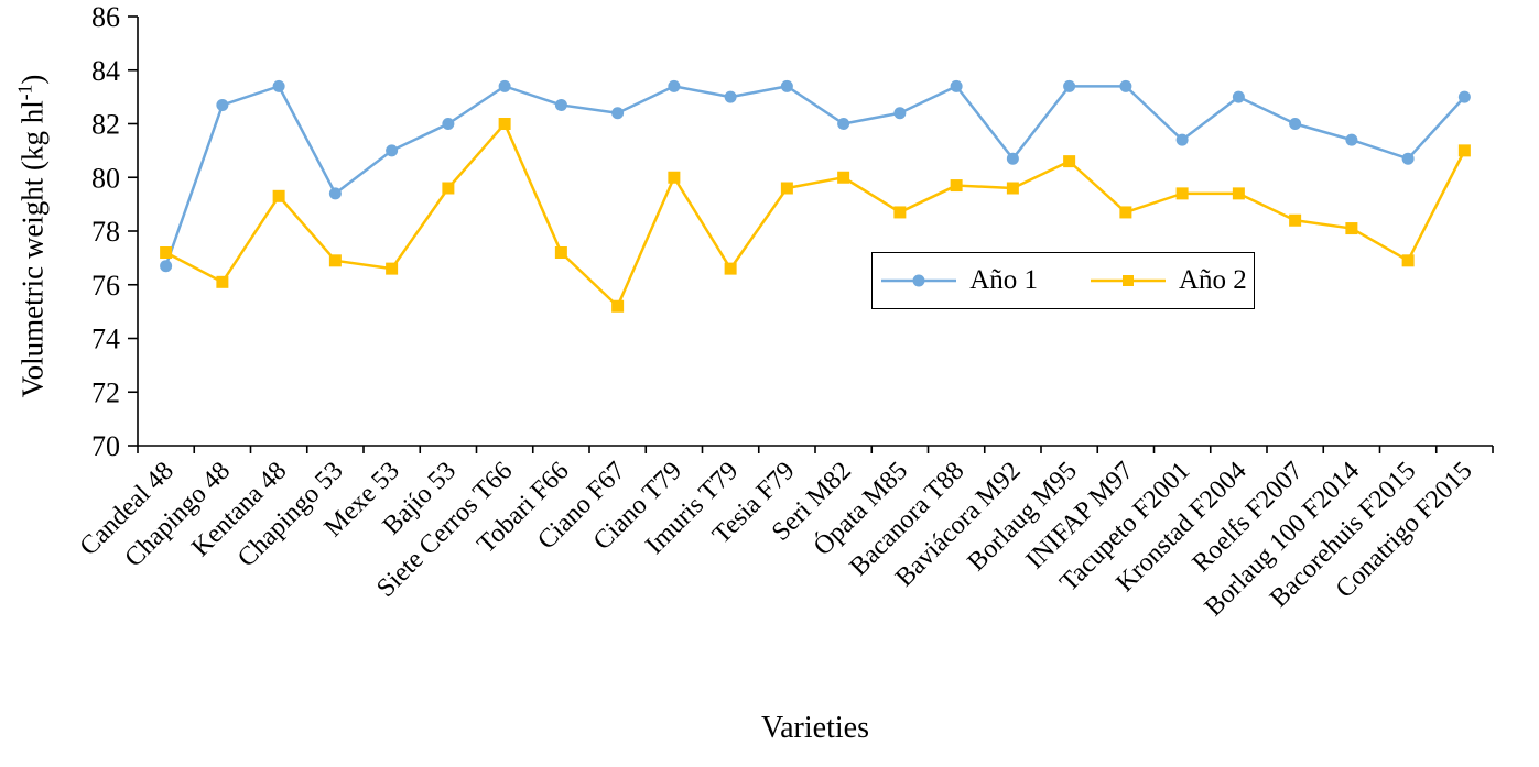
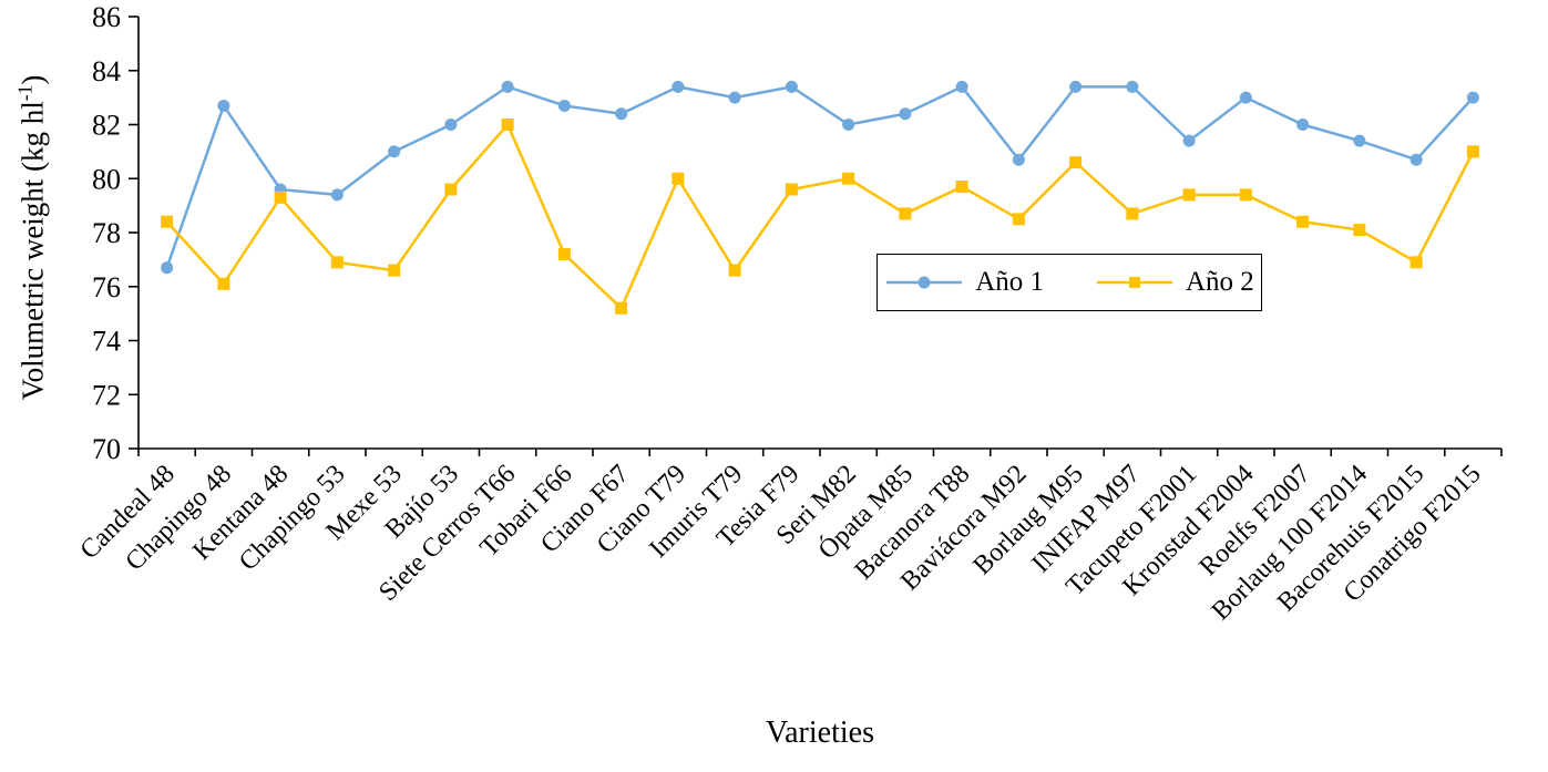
Año 2/Candeal 48: 77.2 -> 78.4
Año 1/Kentana 48: 83.4 -> 79.6
Año 2/Baviácora M92: 79.6 -> 78.5
